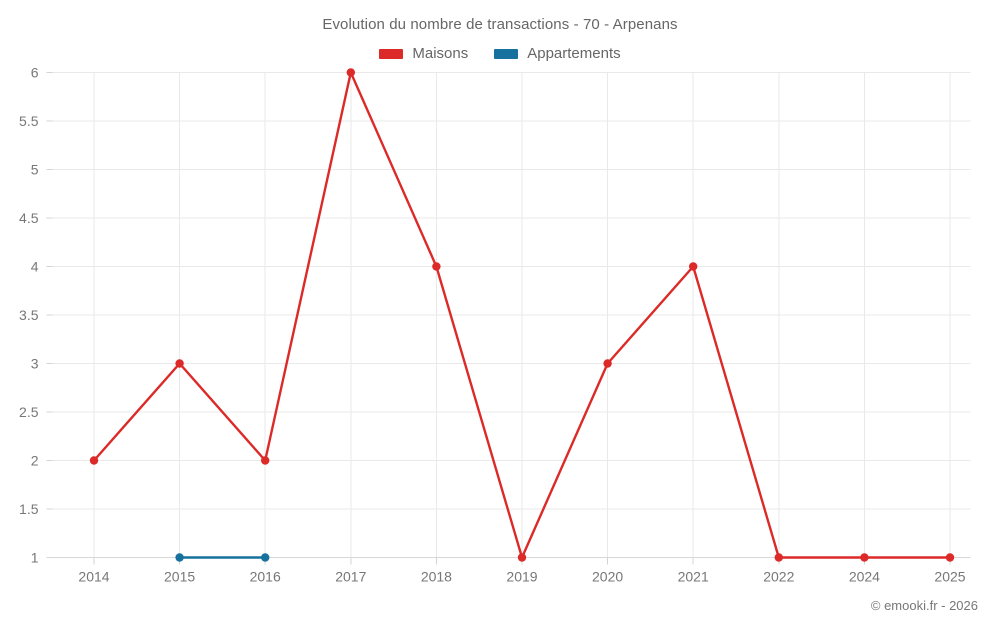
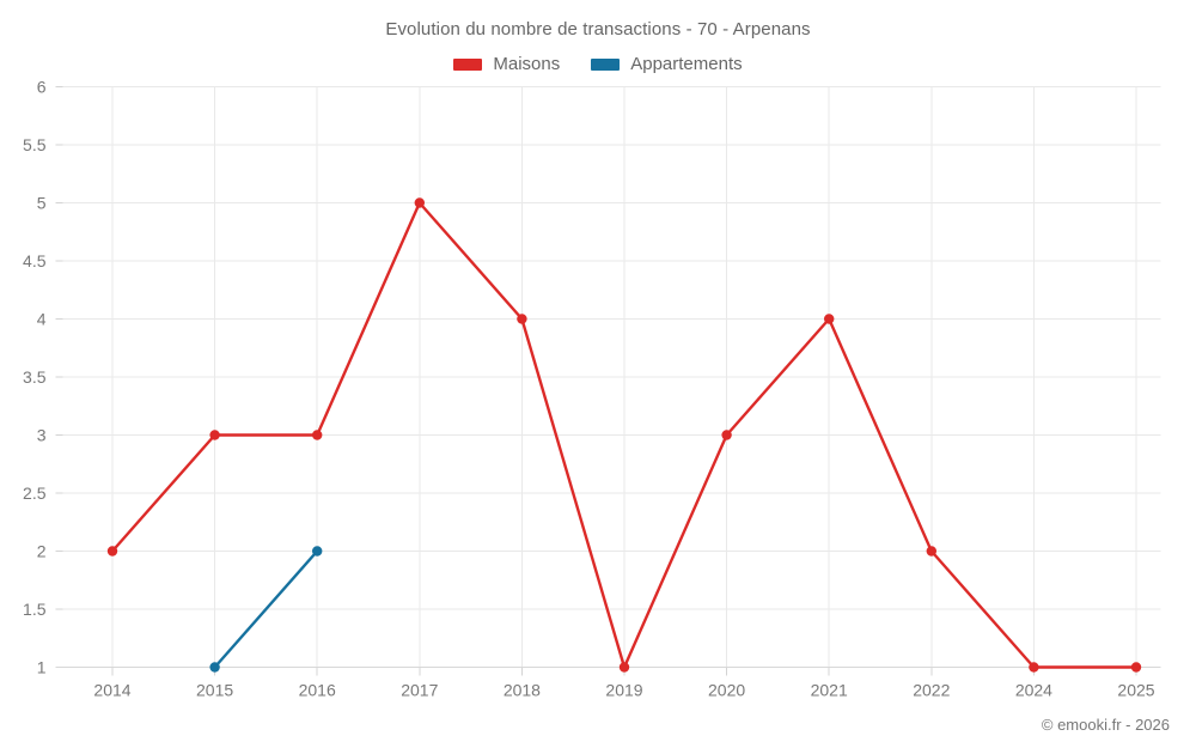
Maisons/2016: 2 -> 3
Appartements/2016: 1 -> 2
Maisons/2017: 6 -> 5
Maisons/2022: 1 -> 2
